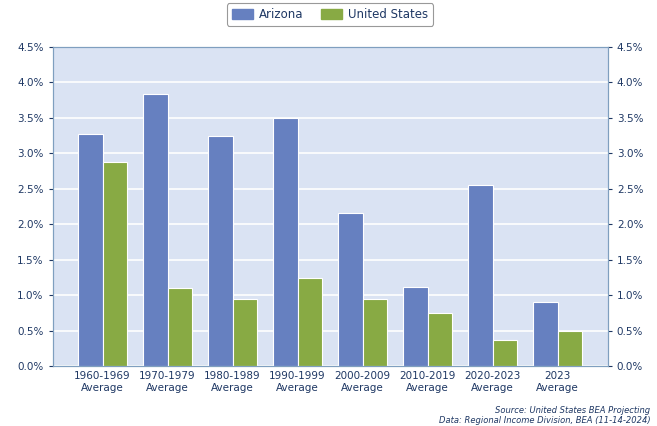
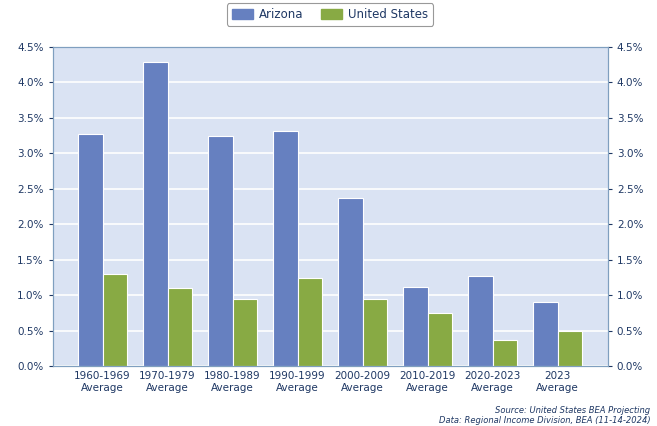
United States/1960-1969 Average: 2.88% -> 1.30%
Arizona/1970-1979 Average: 3.84% -> 4.28%
Arizona/1990-1999 Average: 3.50% -> 3.32%
Arizona/2000-2009 Average: 2.16% -> 2.37%
Arizona/2020-2023 Average: 2.56% -> 1.27%
